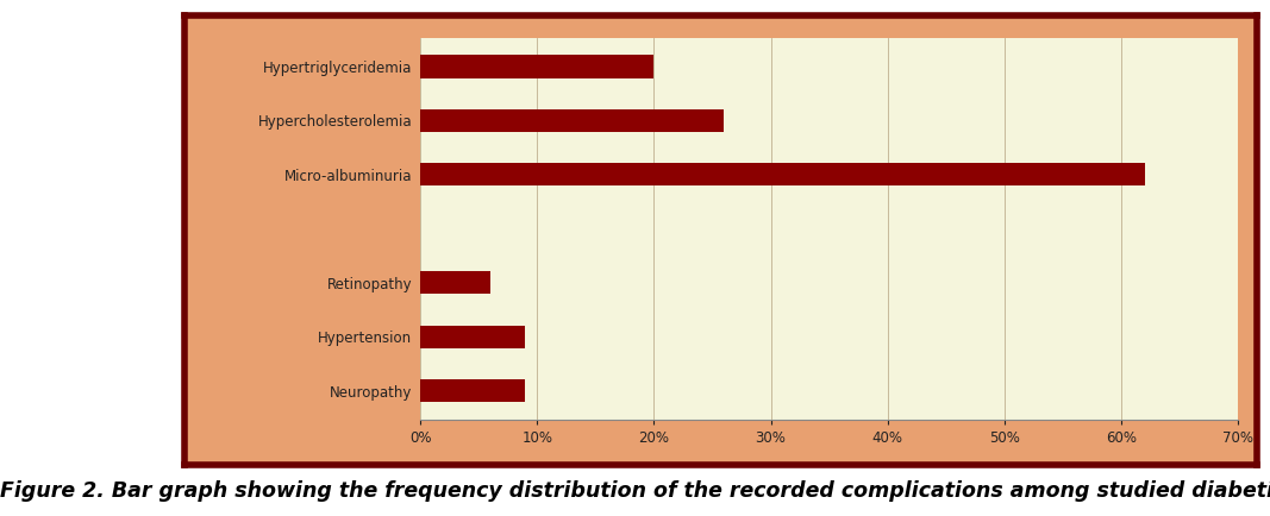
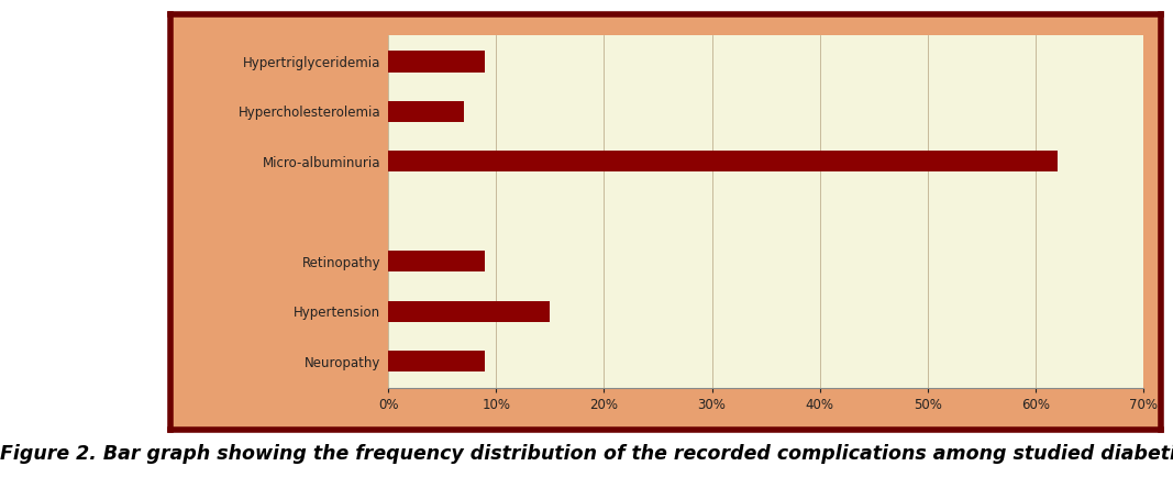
Hypertriglyceridemia: 20% -> 9%
Hypercholesterolemia: 26% -> 7%
Retinopathy: 6% -> 9%
Hypertension: 9% -> 15%
